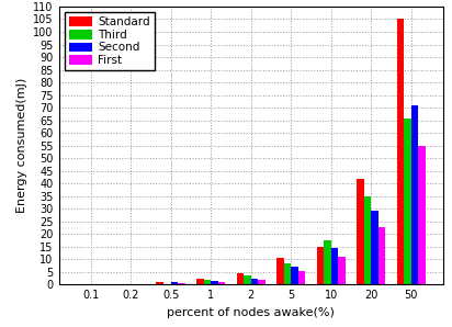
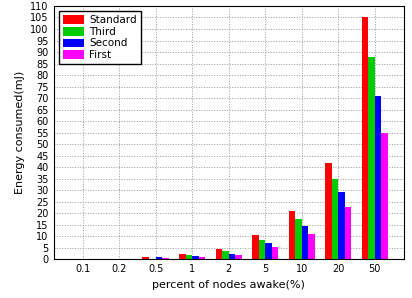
Standard/10: 15.0 -> 21.0
Third/50: 65.5 -> 88.0
